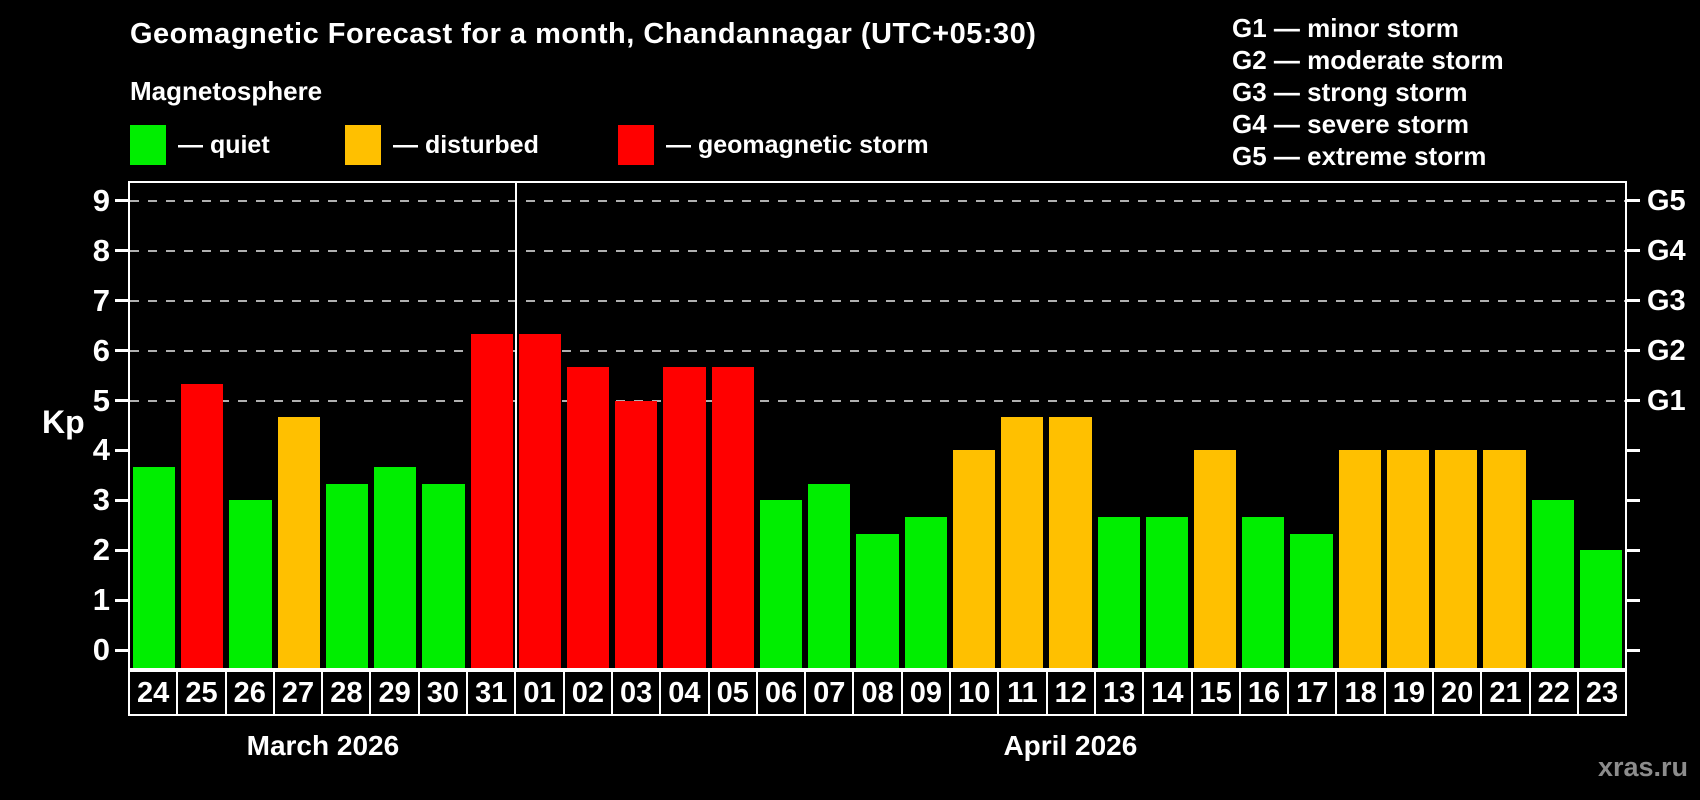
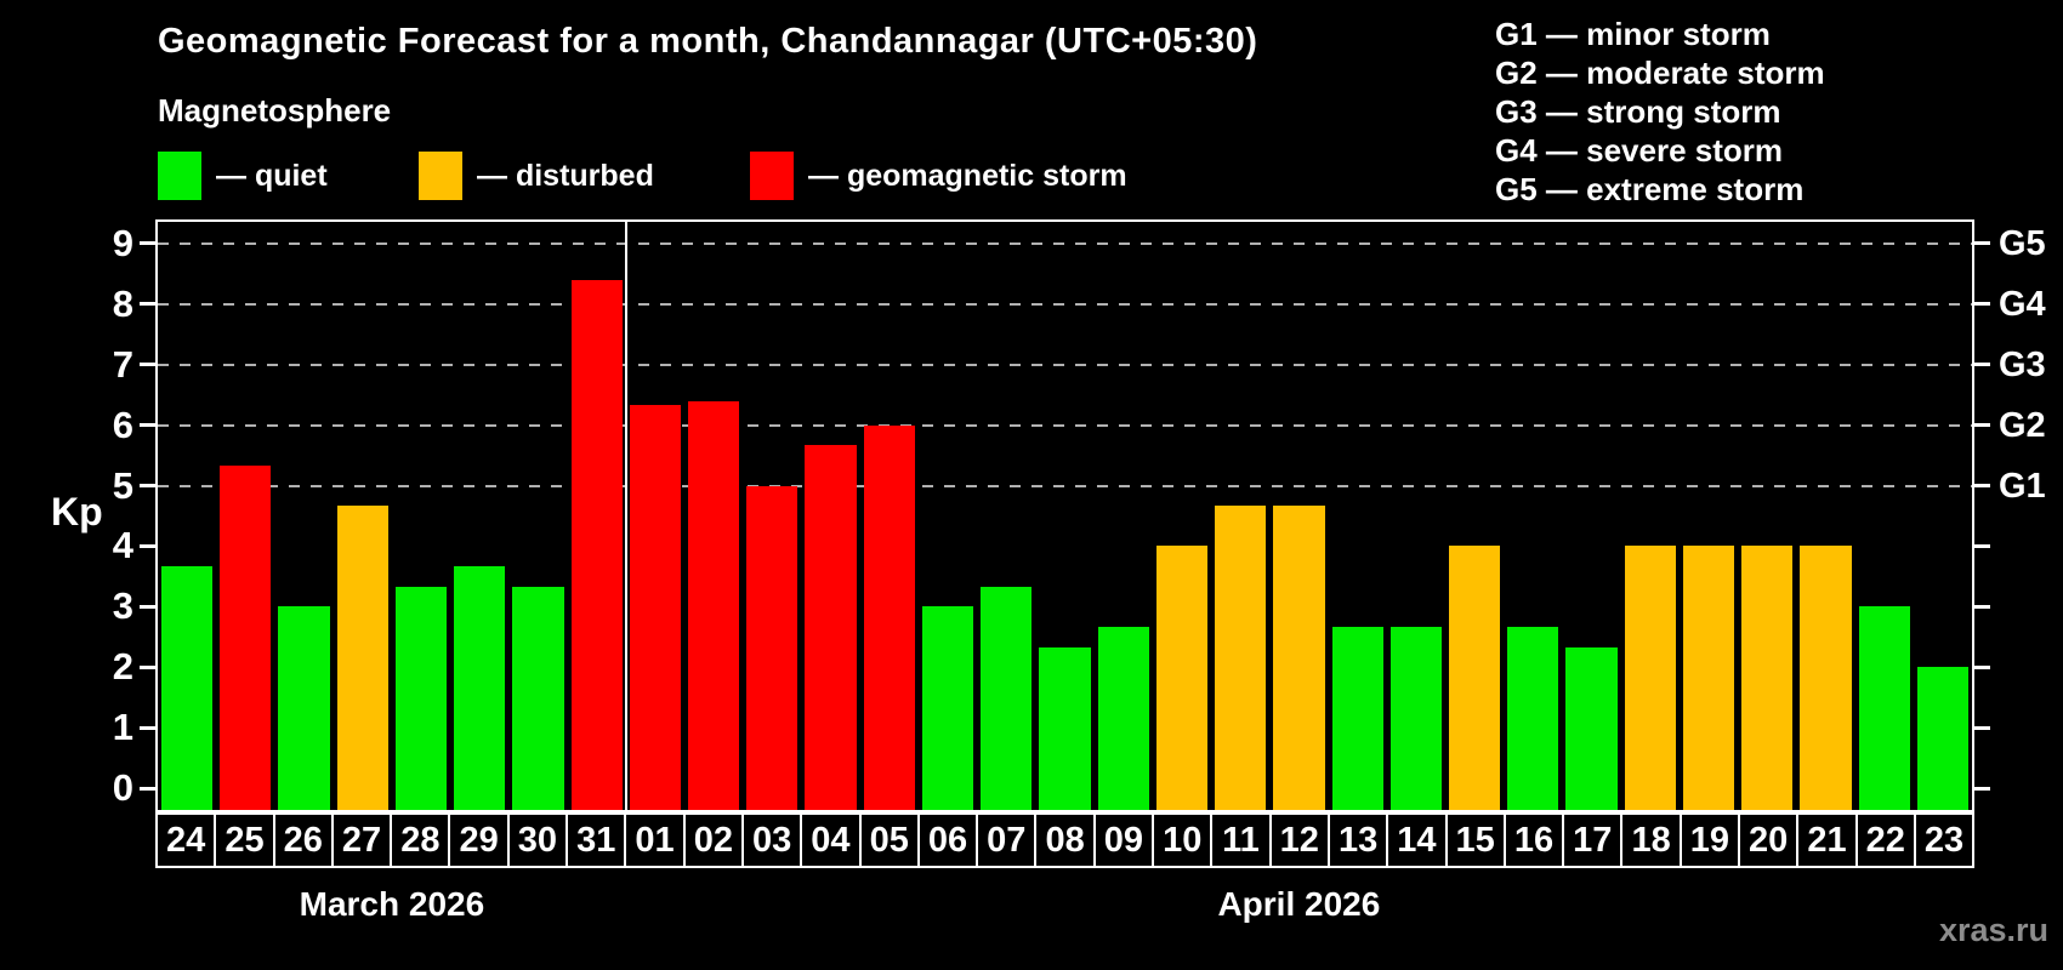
31: 6.3 -> 8.4
02: 5.7 -> 6.4
05: 5.7 -> 6.0
